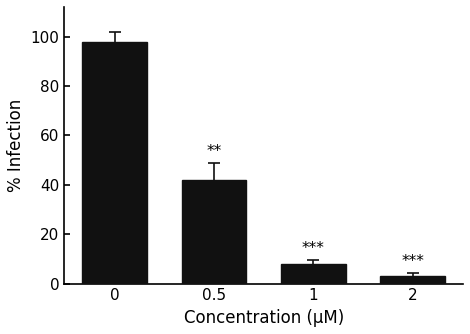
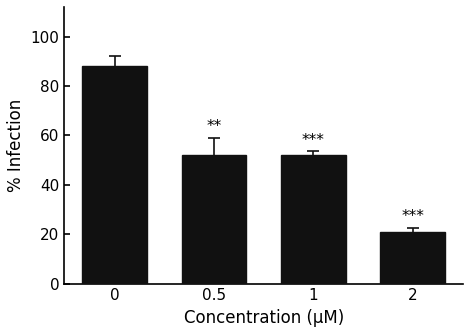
0: 98 -> 88
0.5: 42 -> 52
1: 8 -> 52
2: 3 -> 21
